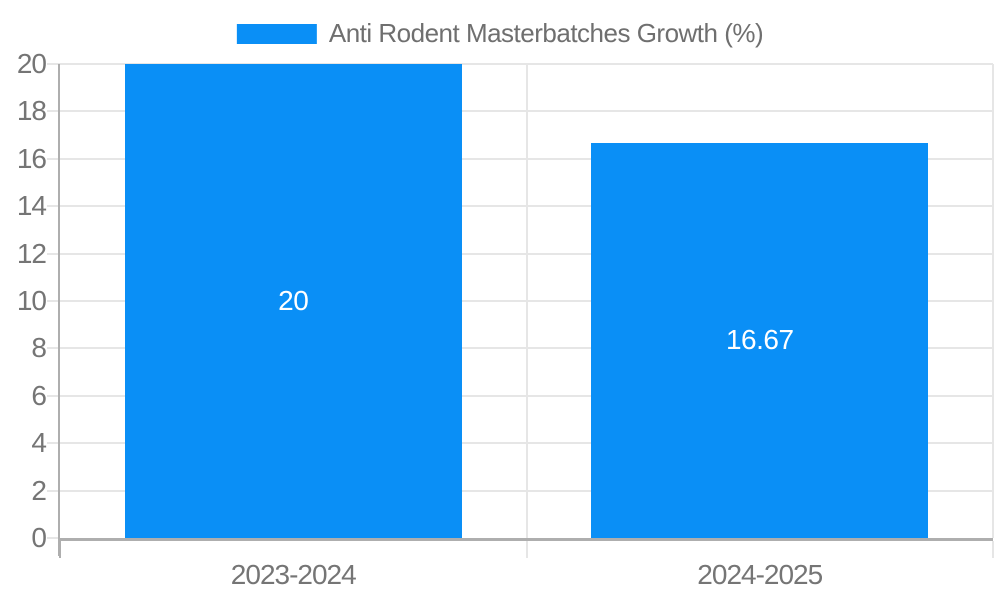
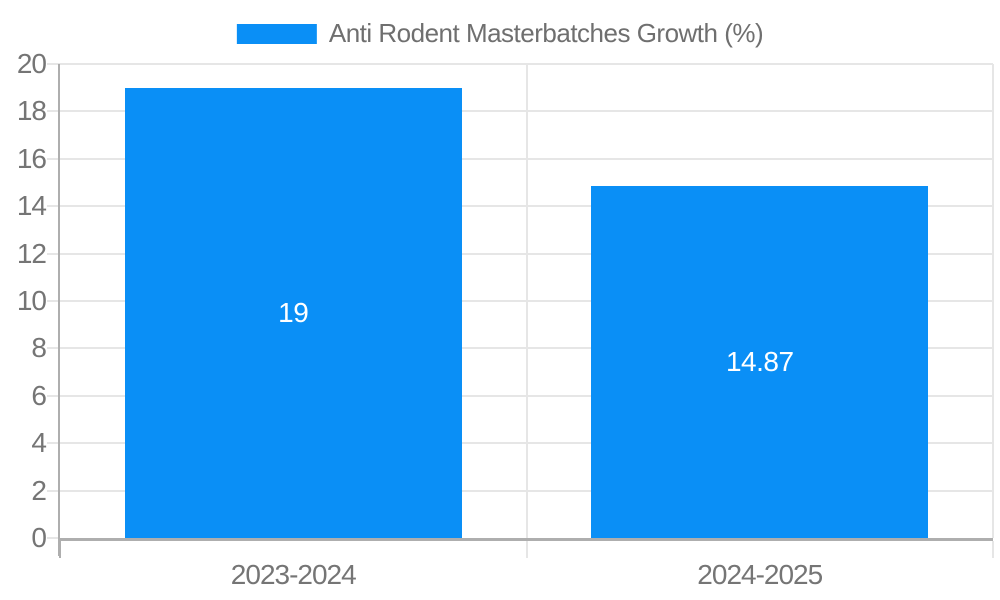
2023-2024: 20 -> 19
2024-2025: 16.67 -> 14.87
